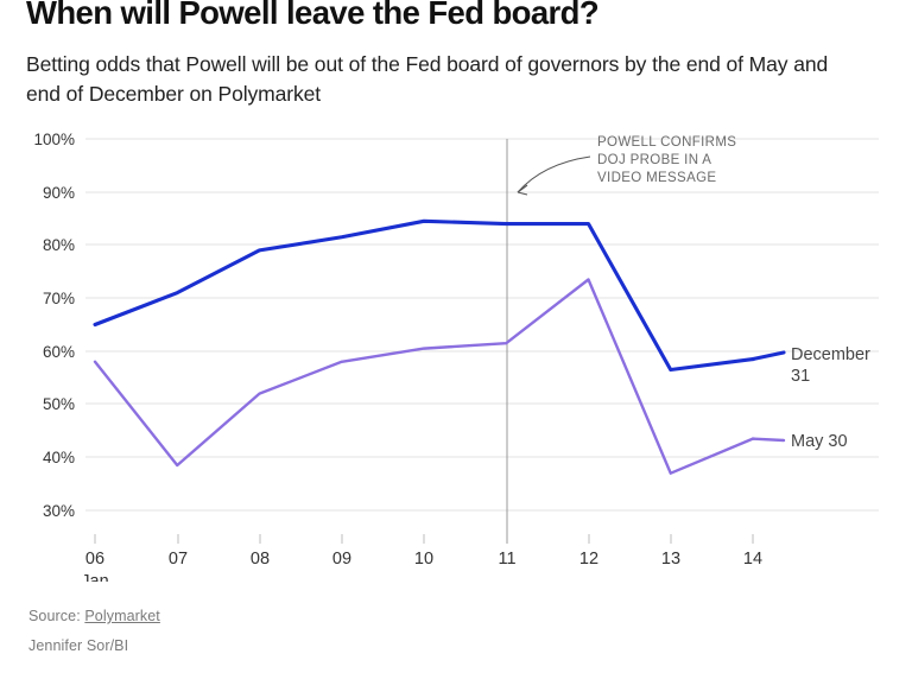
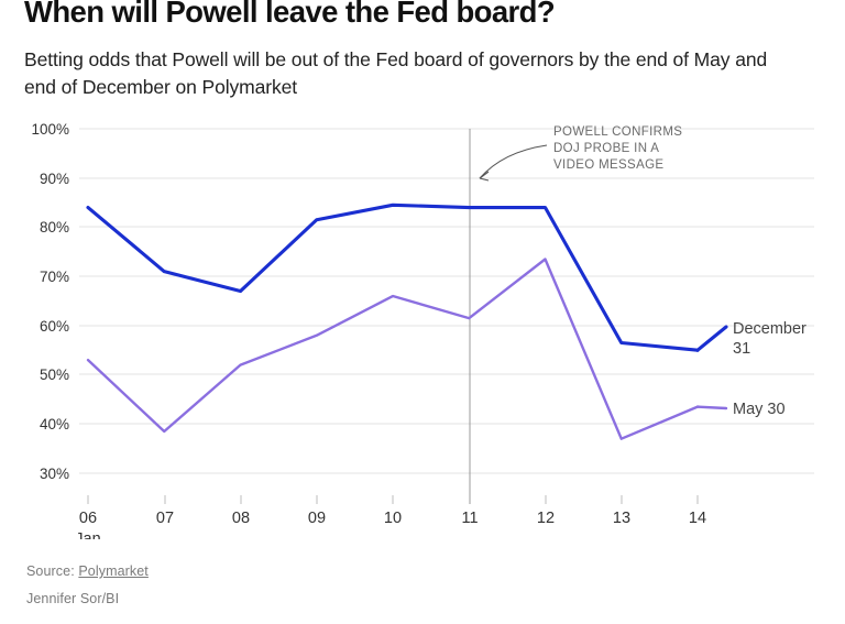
December 31/06: 65% -> 84%
May 30/06: 58% -> 53%
December 31/08: 79% -> 67%
May 30/10: 60% -> 66%
December 31/14: 58% -> 55%
